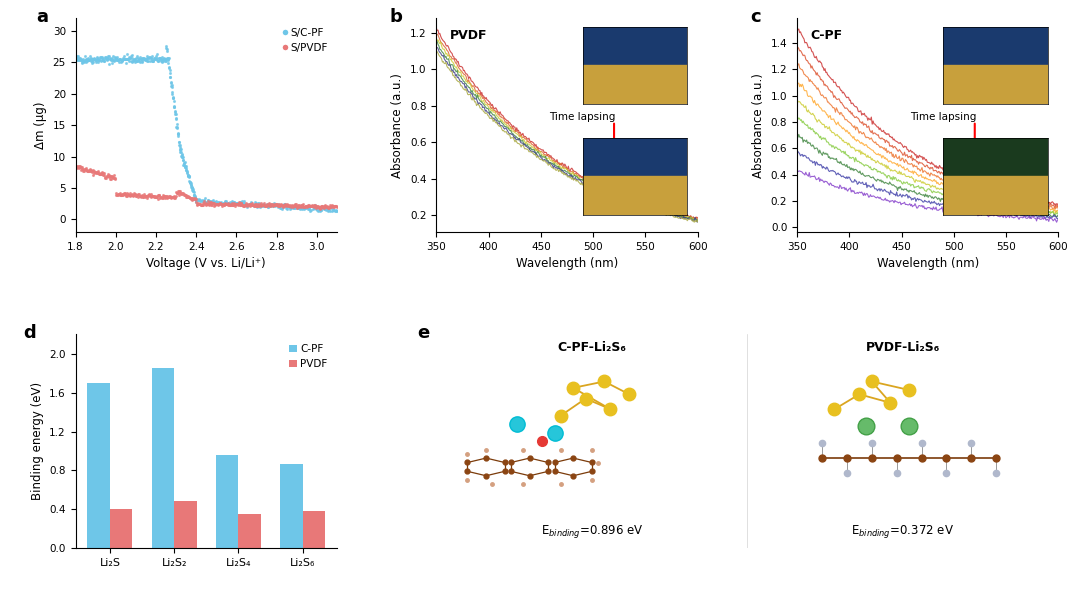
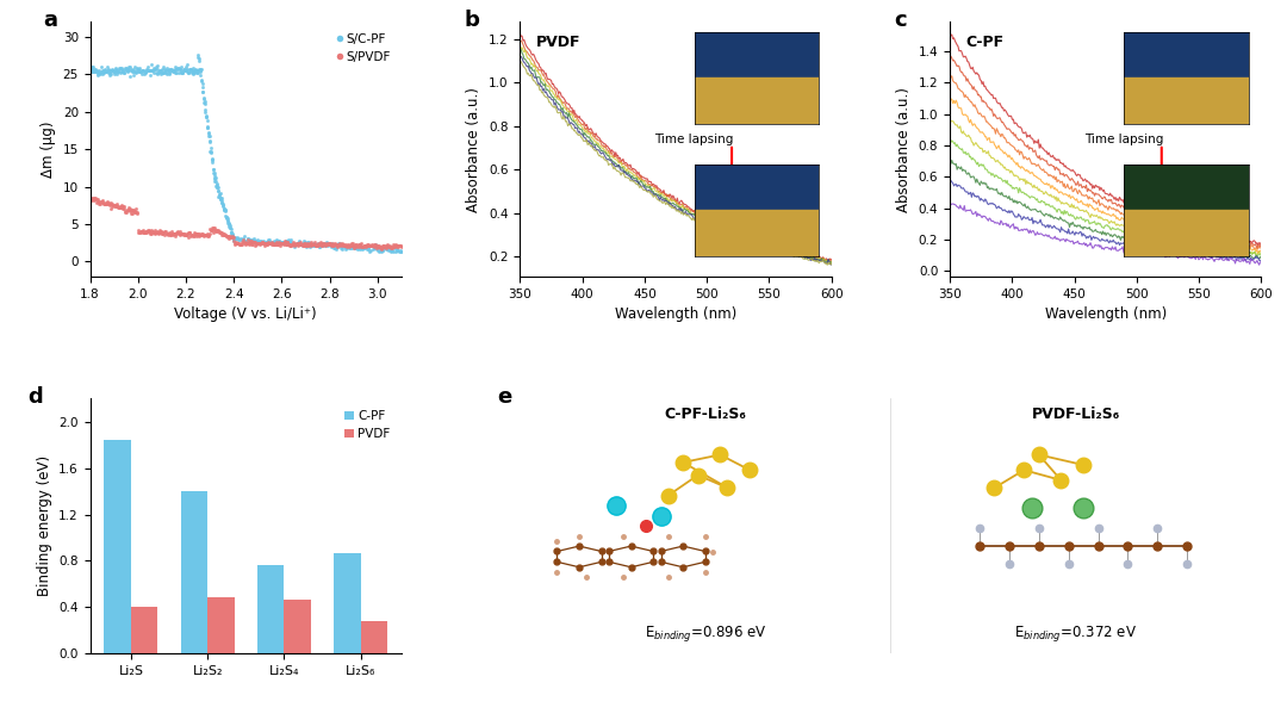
C-PF/Li₂S: 1.70 -> 1.84
C-PF/Li₂S₂: 1.85 -> 1.40
C-PF/Li₂S₄: 0.96 -> 0.76
PVDF/Li₂S₄: 0.35 -> 0.46
PVDF/Li₂S₆: 0.38 -> 0.28
